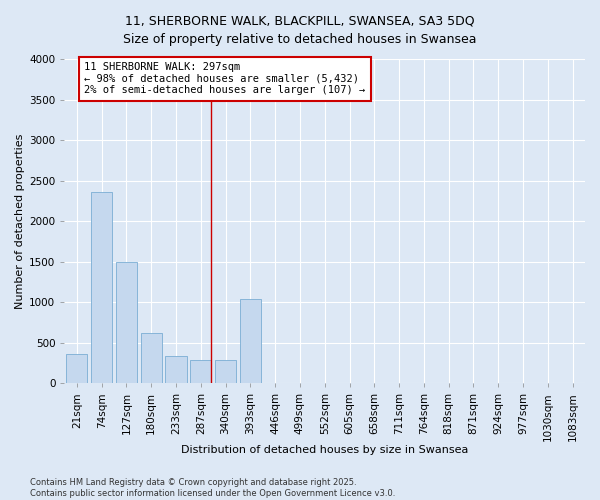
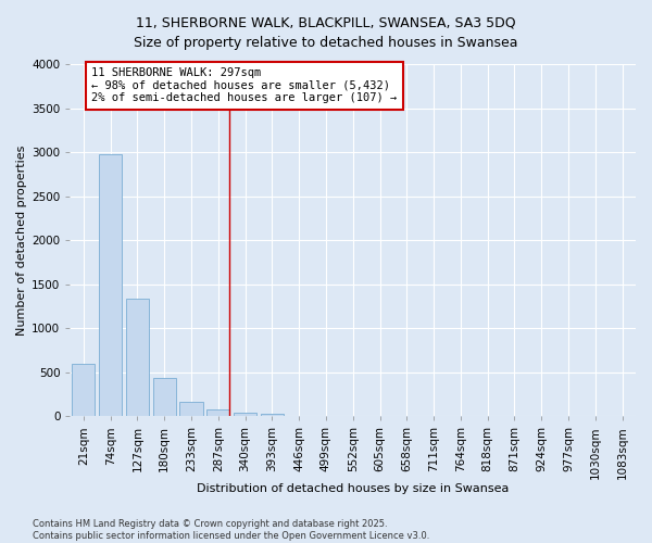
21sqm: 360 -> 590
74sqm: 2360 -> 2970
127sqm: 1500 -> 1340
180sqm: 620 -> 430
233sqm: 340 -> 160
287sqm: 280 -> 80
340sqm: 280 -> 40
393sqm: 1040 -> 30
